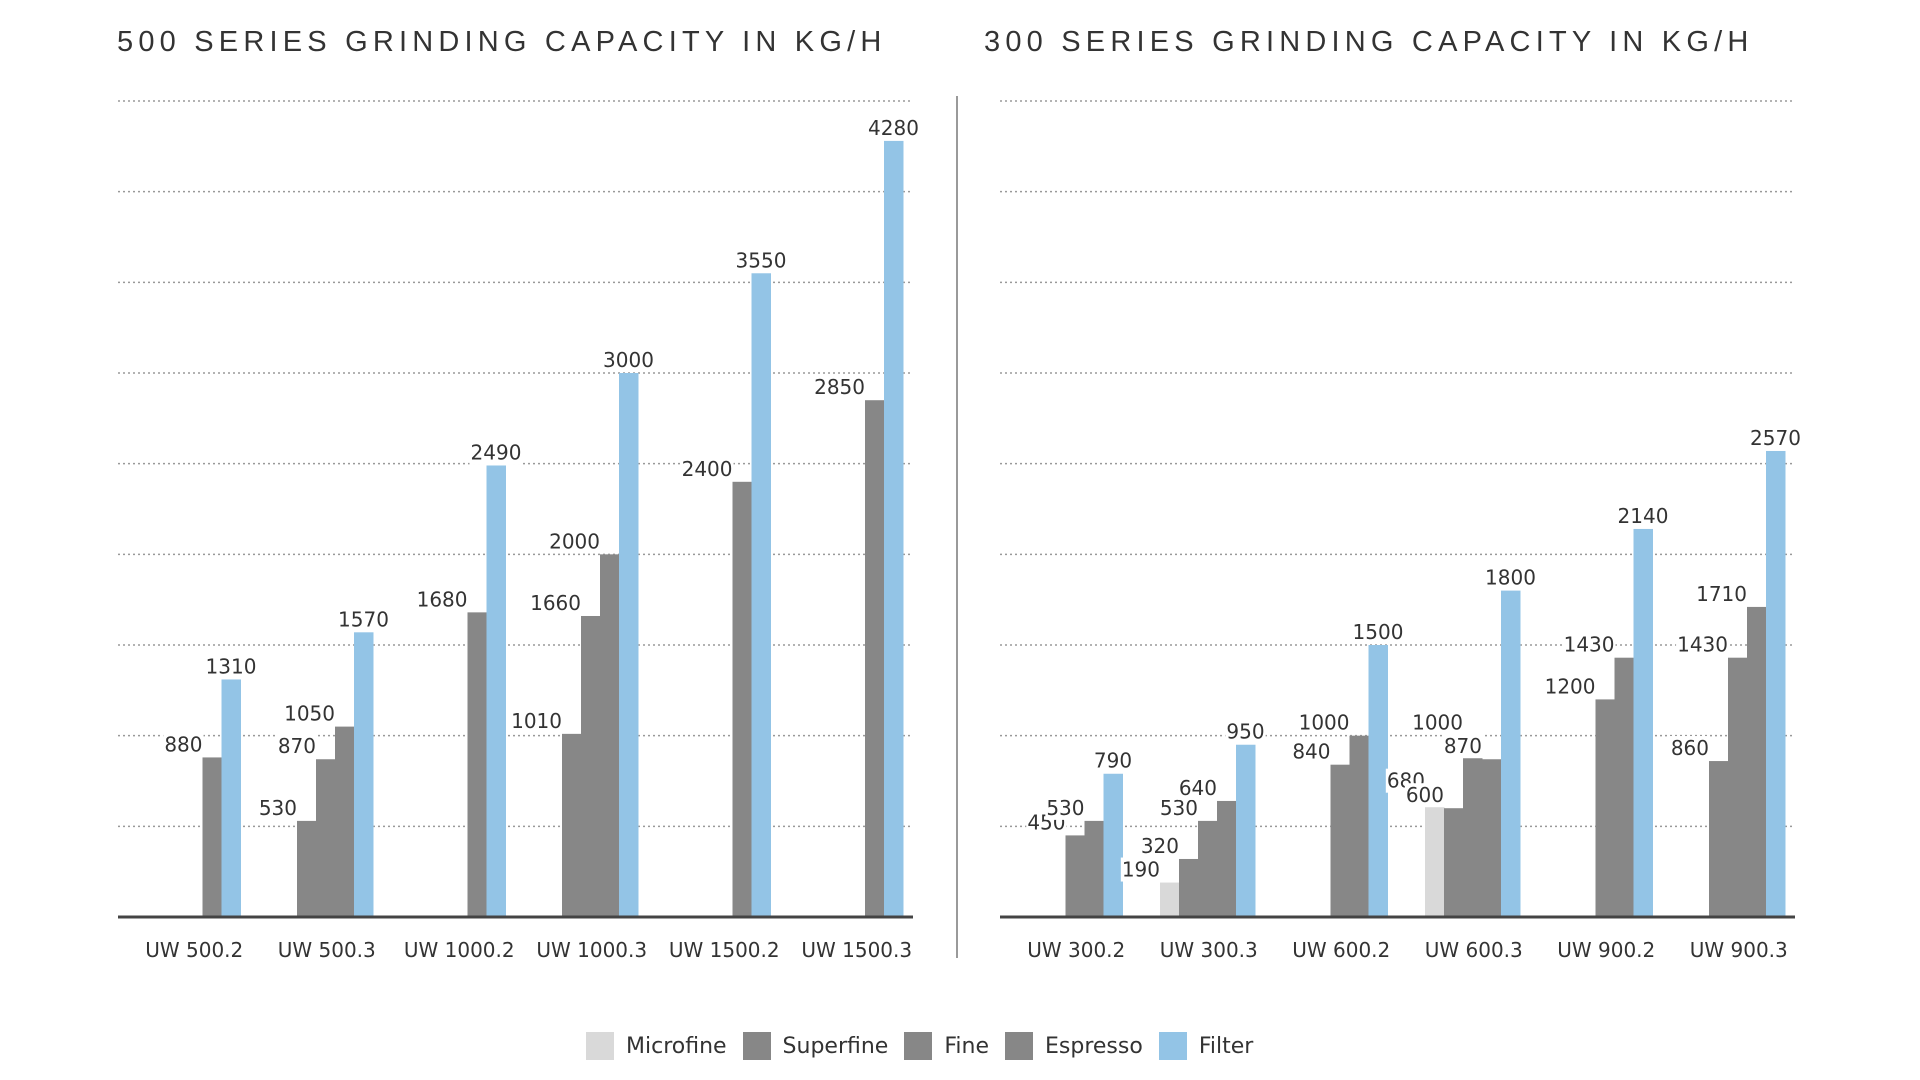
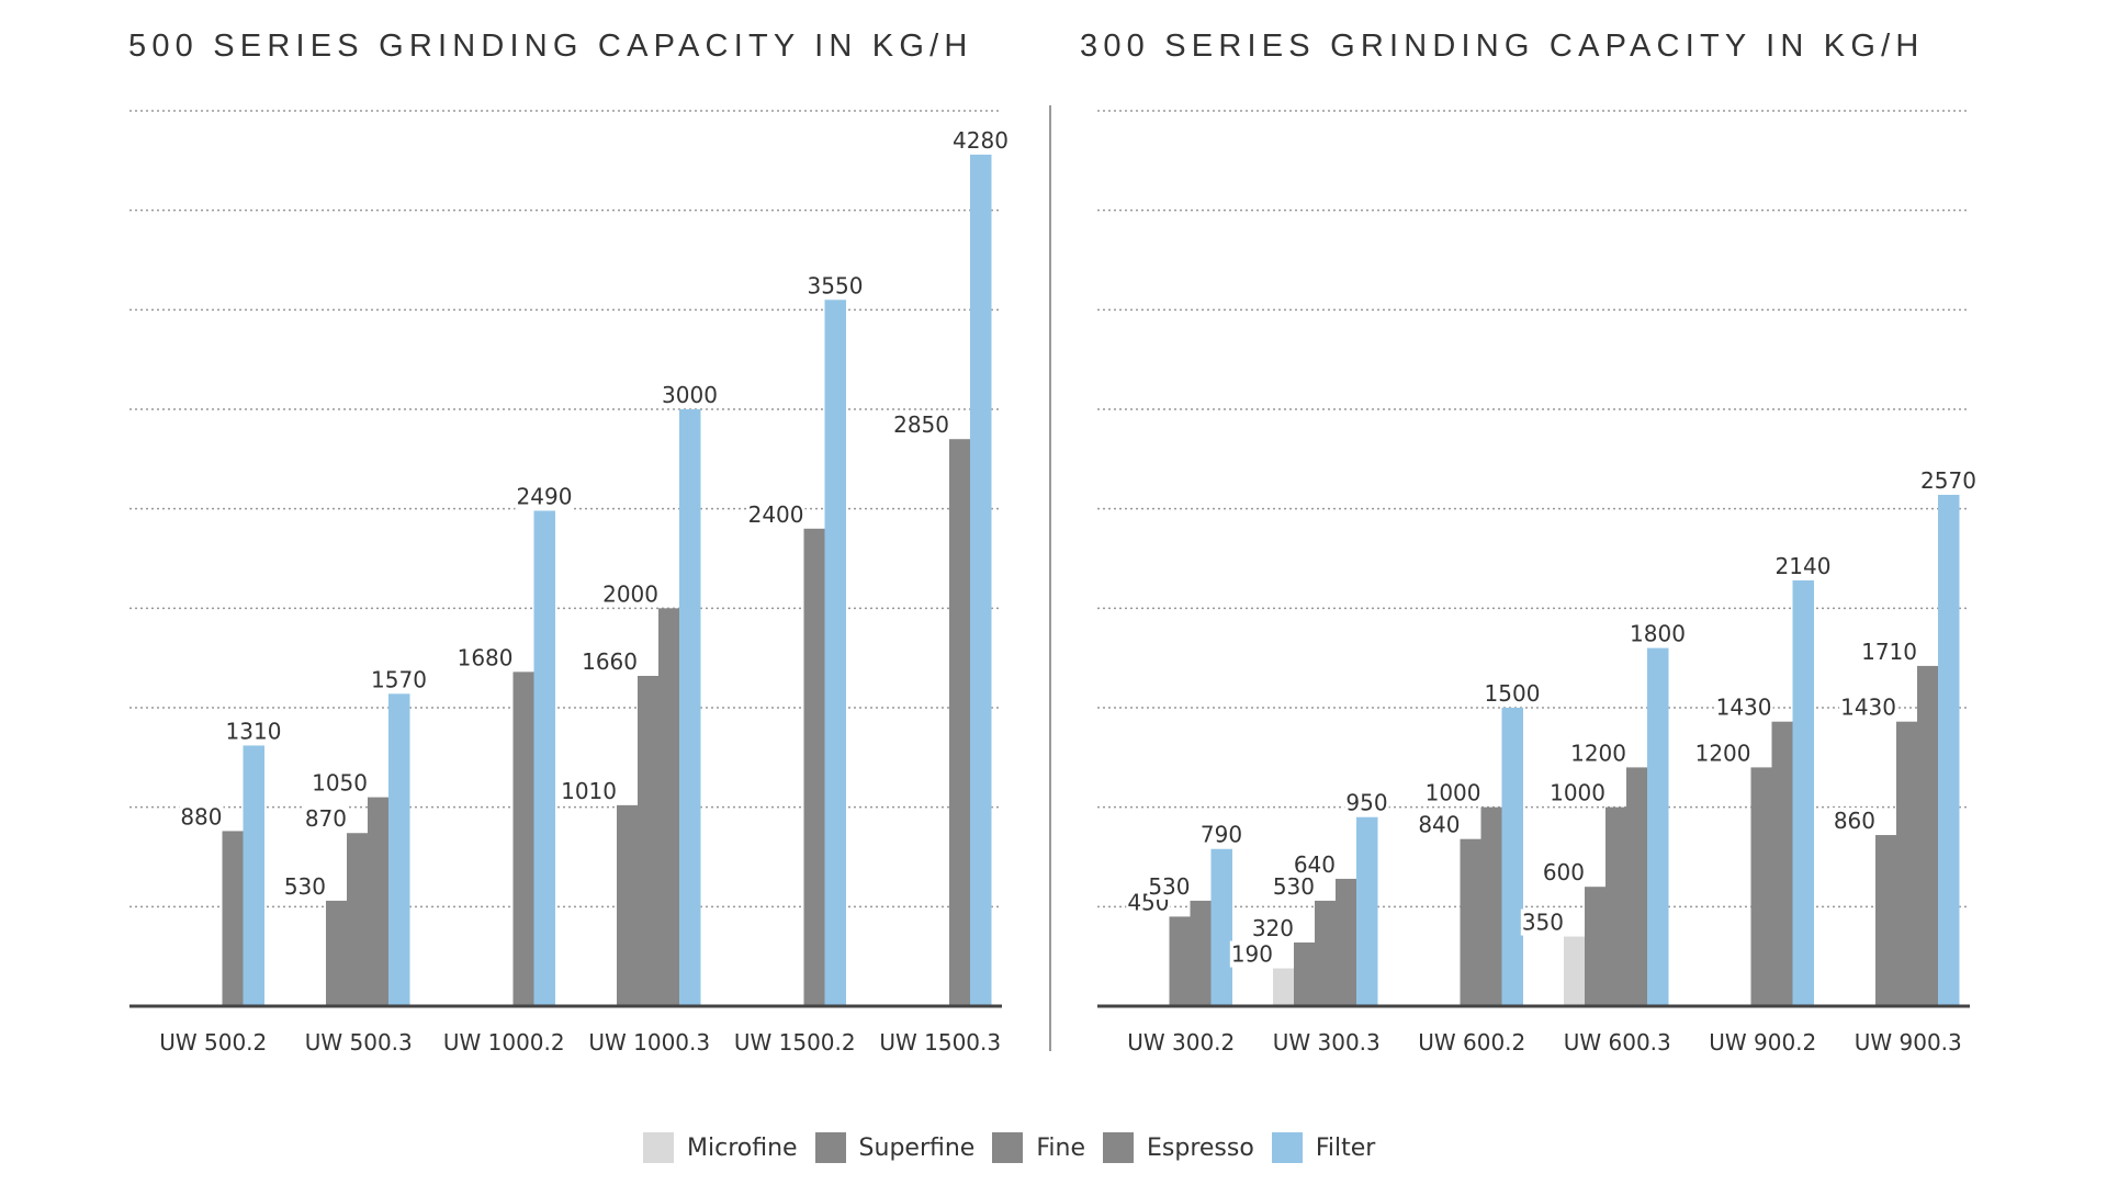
300 SERIES GRINDING CAPACITY IN KG/H/Microfine/UW 600.3: 680 -> 350
300 SERIES GRINDING CAPACITY IN KG/H/Espresso/UW 600.3: 870 -> 1200
